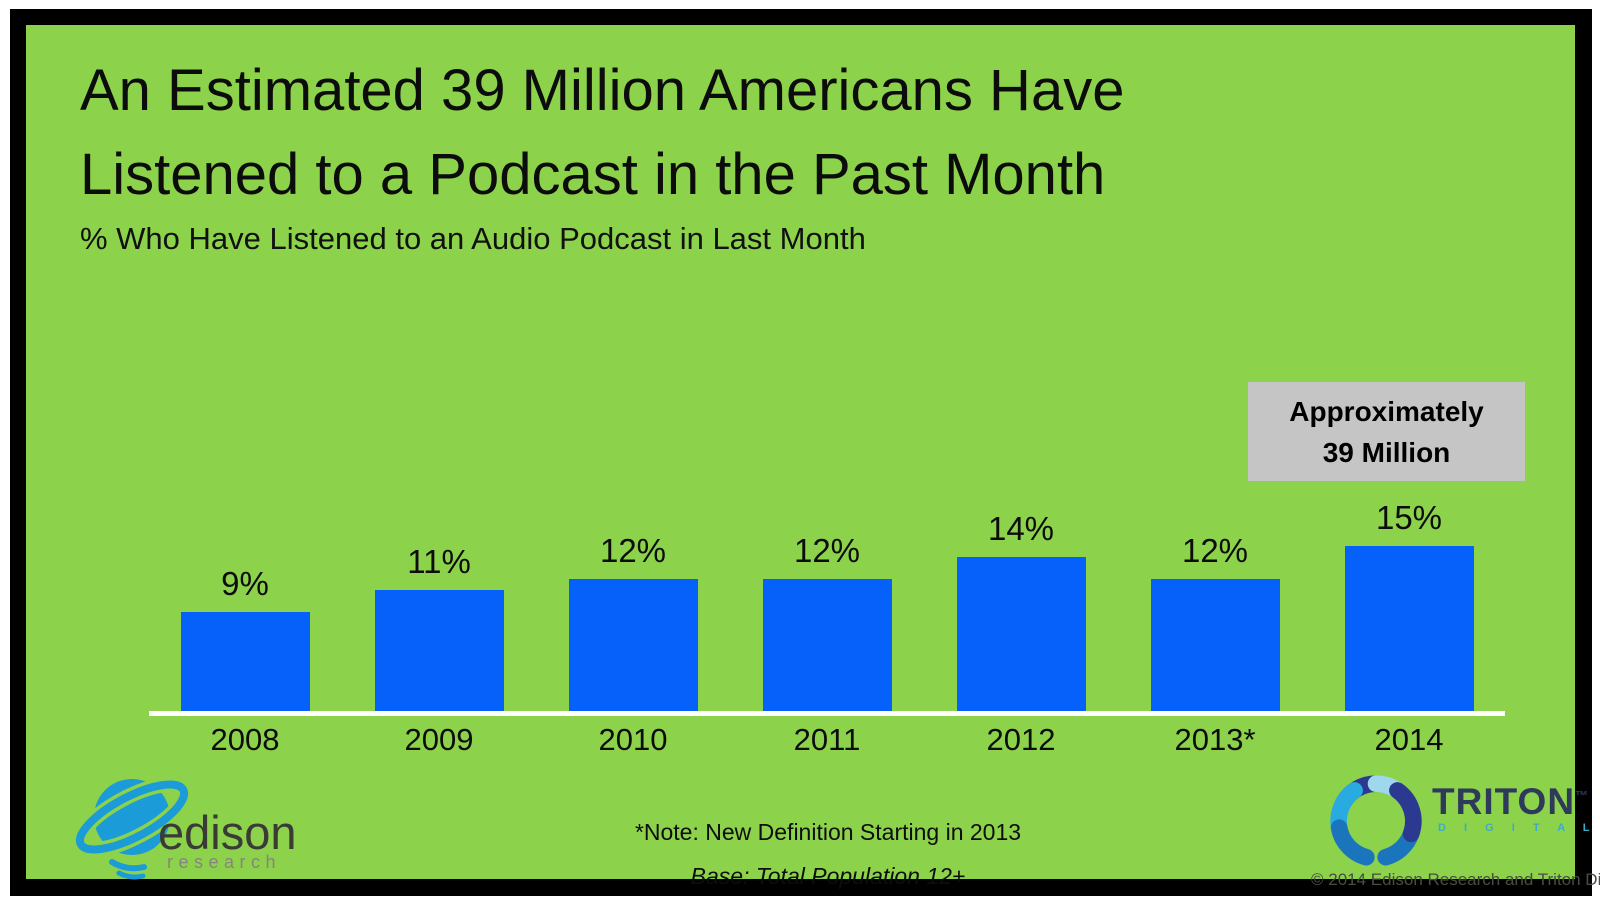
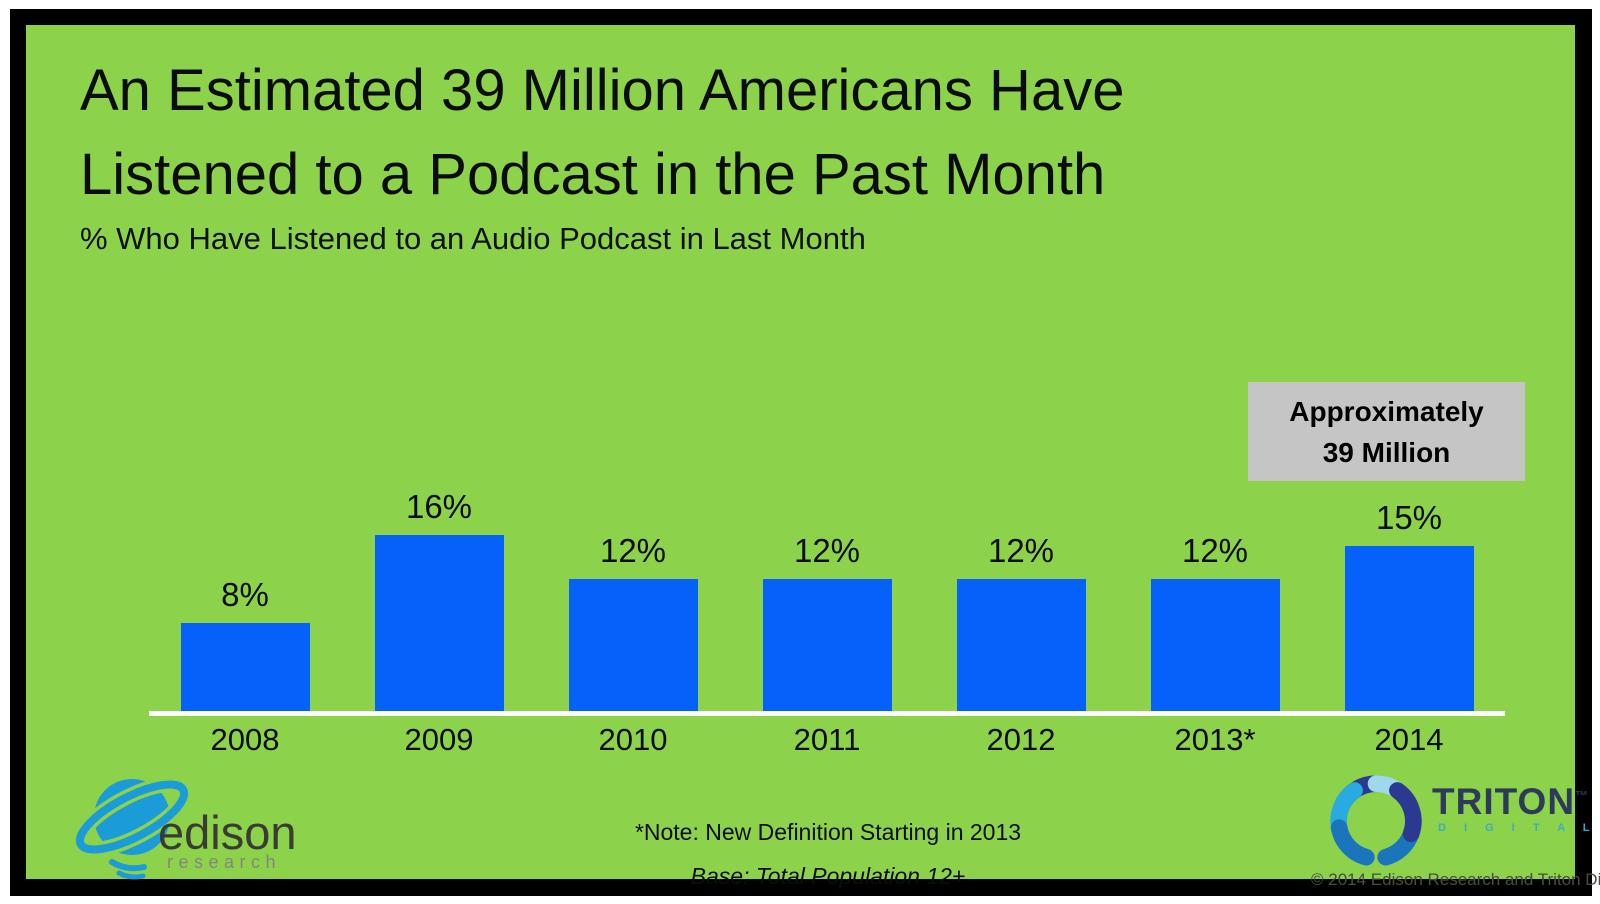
2008: 9% -> 8%
2009: 11% -> 16%
2012: 14% -> 12%
